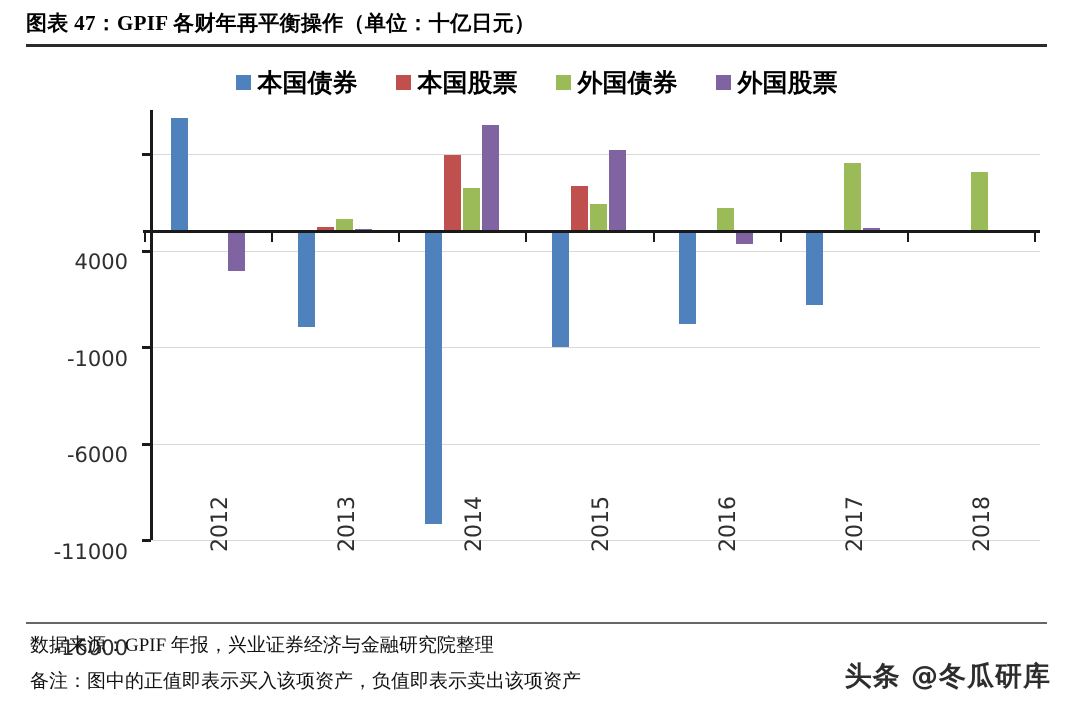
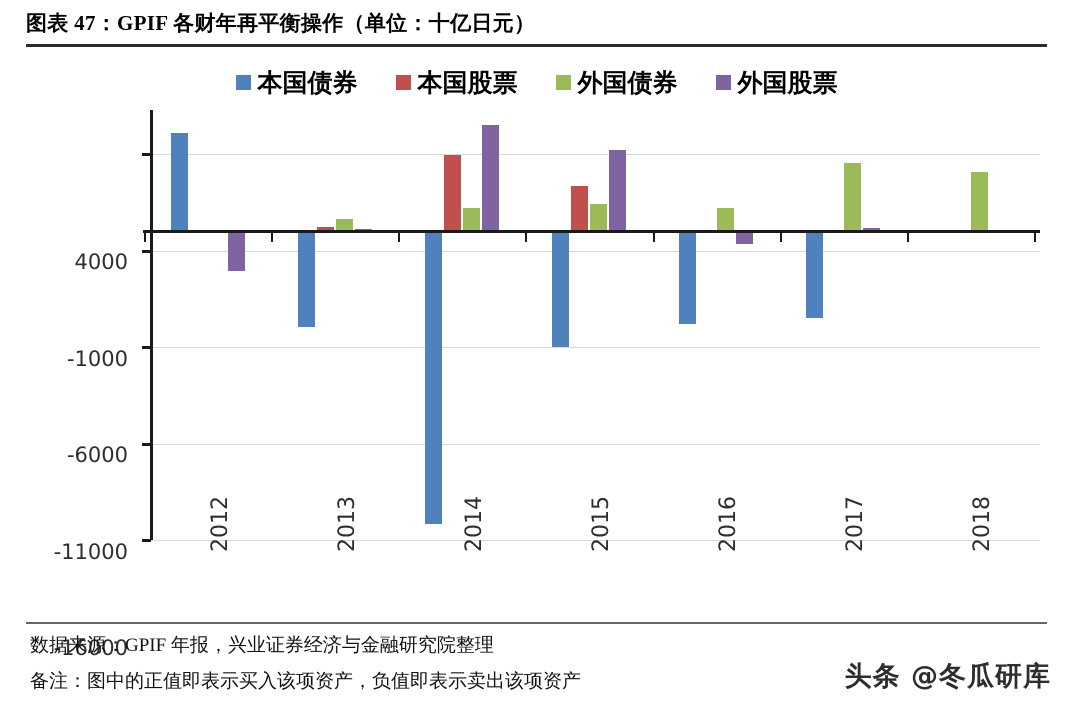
本国债券/2012: 5900 -> 5100
外国债券/2014: 2200 -> 1200
本国债券/2017: -3800 -> -4500
